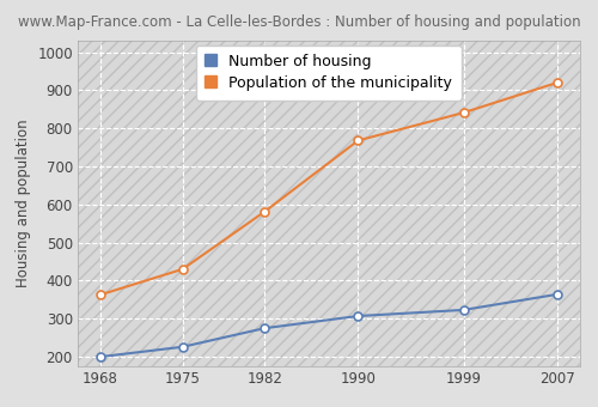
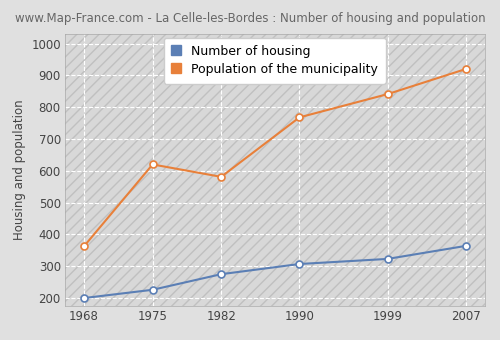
Population of the municipality/1975: 430 -> 620
